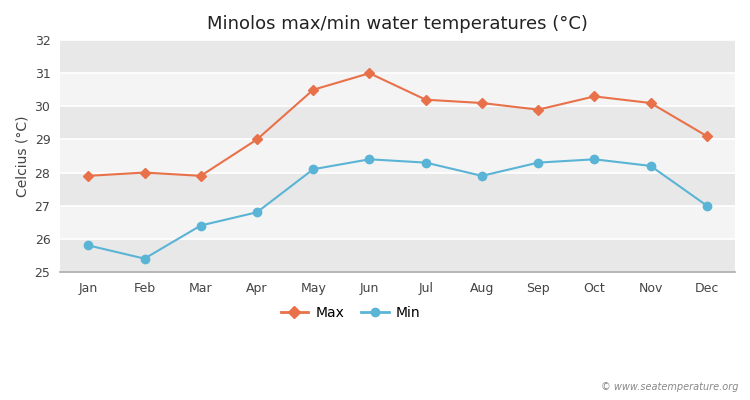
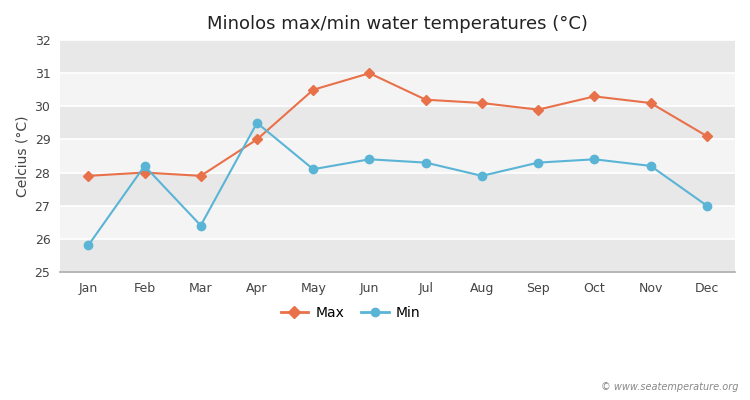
Min/Feb: 25.4 -> 28.2
Min/Apr: 26.8 -> 29.5
